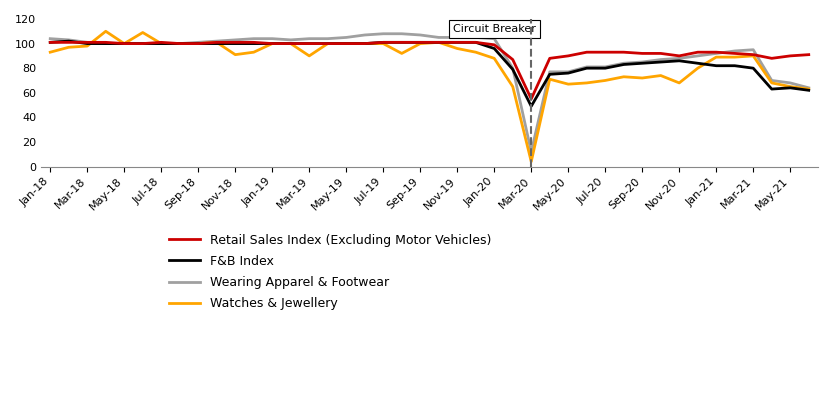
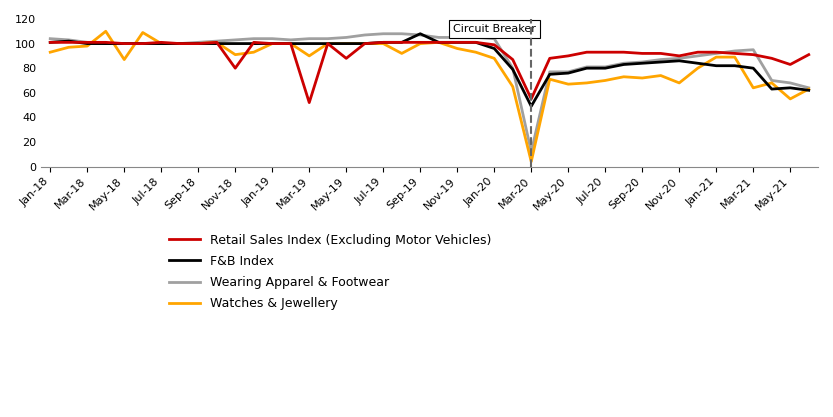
Watches & Jewellery/May-18: 100 -> 87
Retail Sales Index (Excluding Motor Vehicles)/Nov-18: 101 -> 80
Retail Sales Index (Excluding Motor Vehicles)/Mar-19: 100 -> 52
Retail Sales Index (Excluding Motor Vehicles)/May-19: 100 -> 88
F&B Index/Sep-19: 101 -> 108
Watches & Jewellery/Mar-21: 90 -> 64
Retail Sales Index (Excluding Motor Vehicles)/May-21: 90 -> 83
Watches & Jewellery/May-21: 65 -> 55
